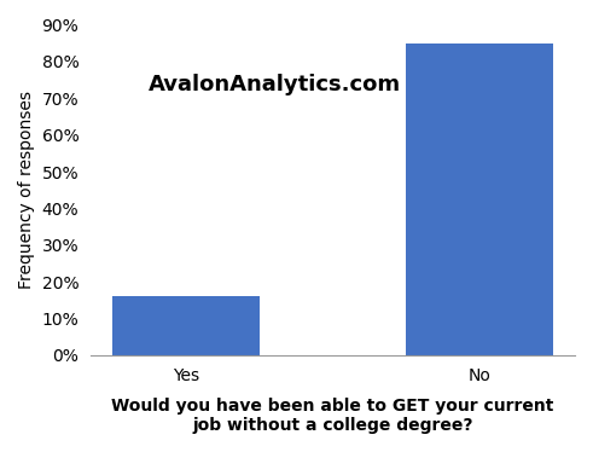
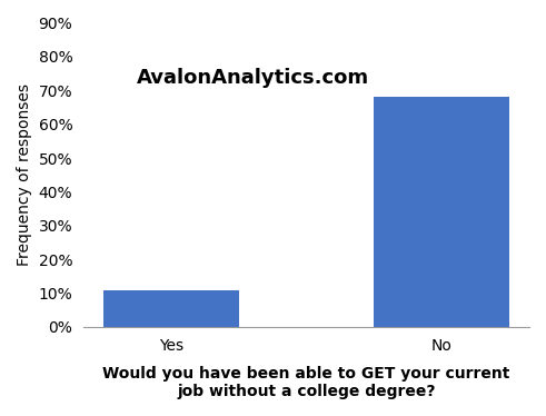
Yes: 16% -> 11%
No: 85% -> 68%
